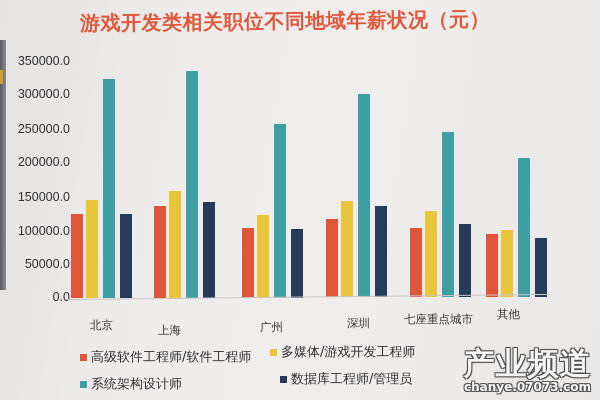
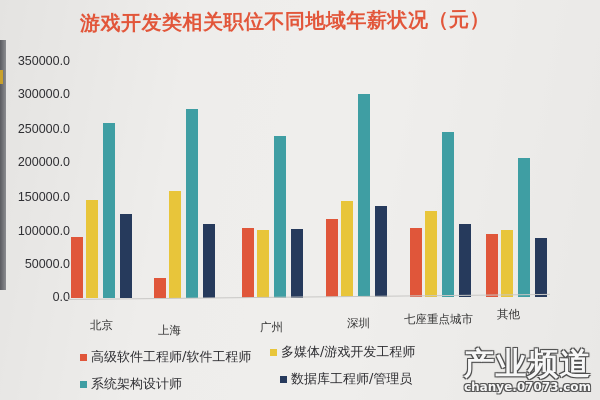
高级软件工程师/软件工程师/北京: 120000 -> 90000
系统架构设计师/北京: 320000 -> 260000
高级软件工程师/软件工程师/上海: 140000 -> 30000
系统架构设计师/上海: 340000 -> 280000
数据库工程师/管理员/上海: 140000 -> 110000
多媒体/游戏开发工程师/广州: 120000 -> 100000
系统架构设计师/广州: 260000 -> 240000
